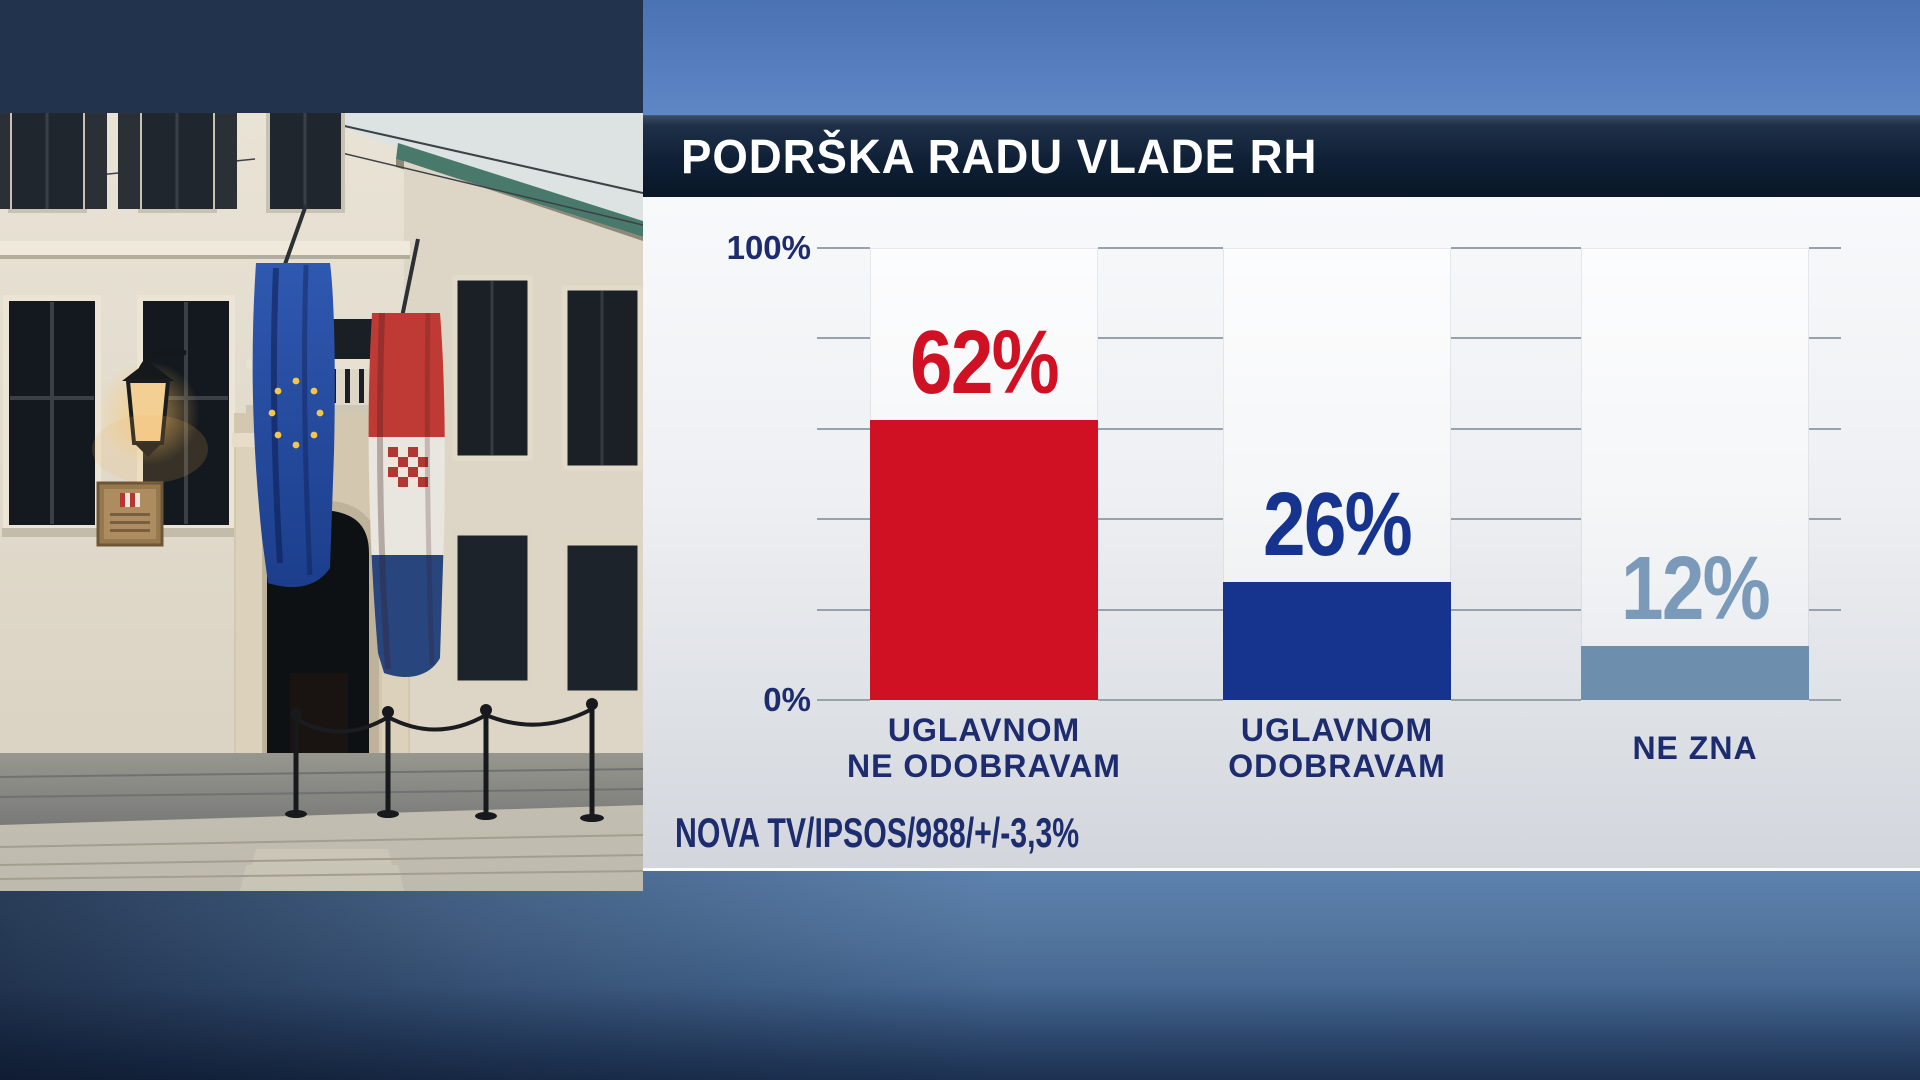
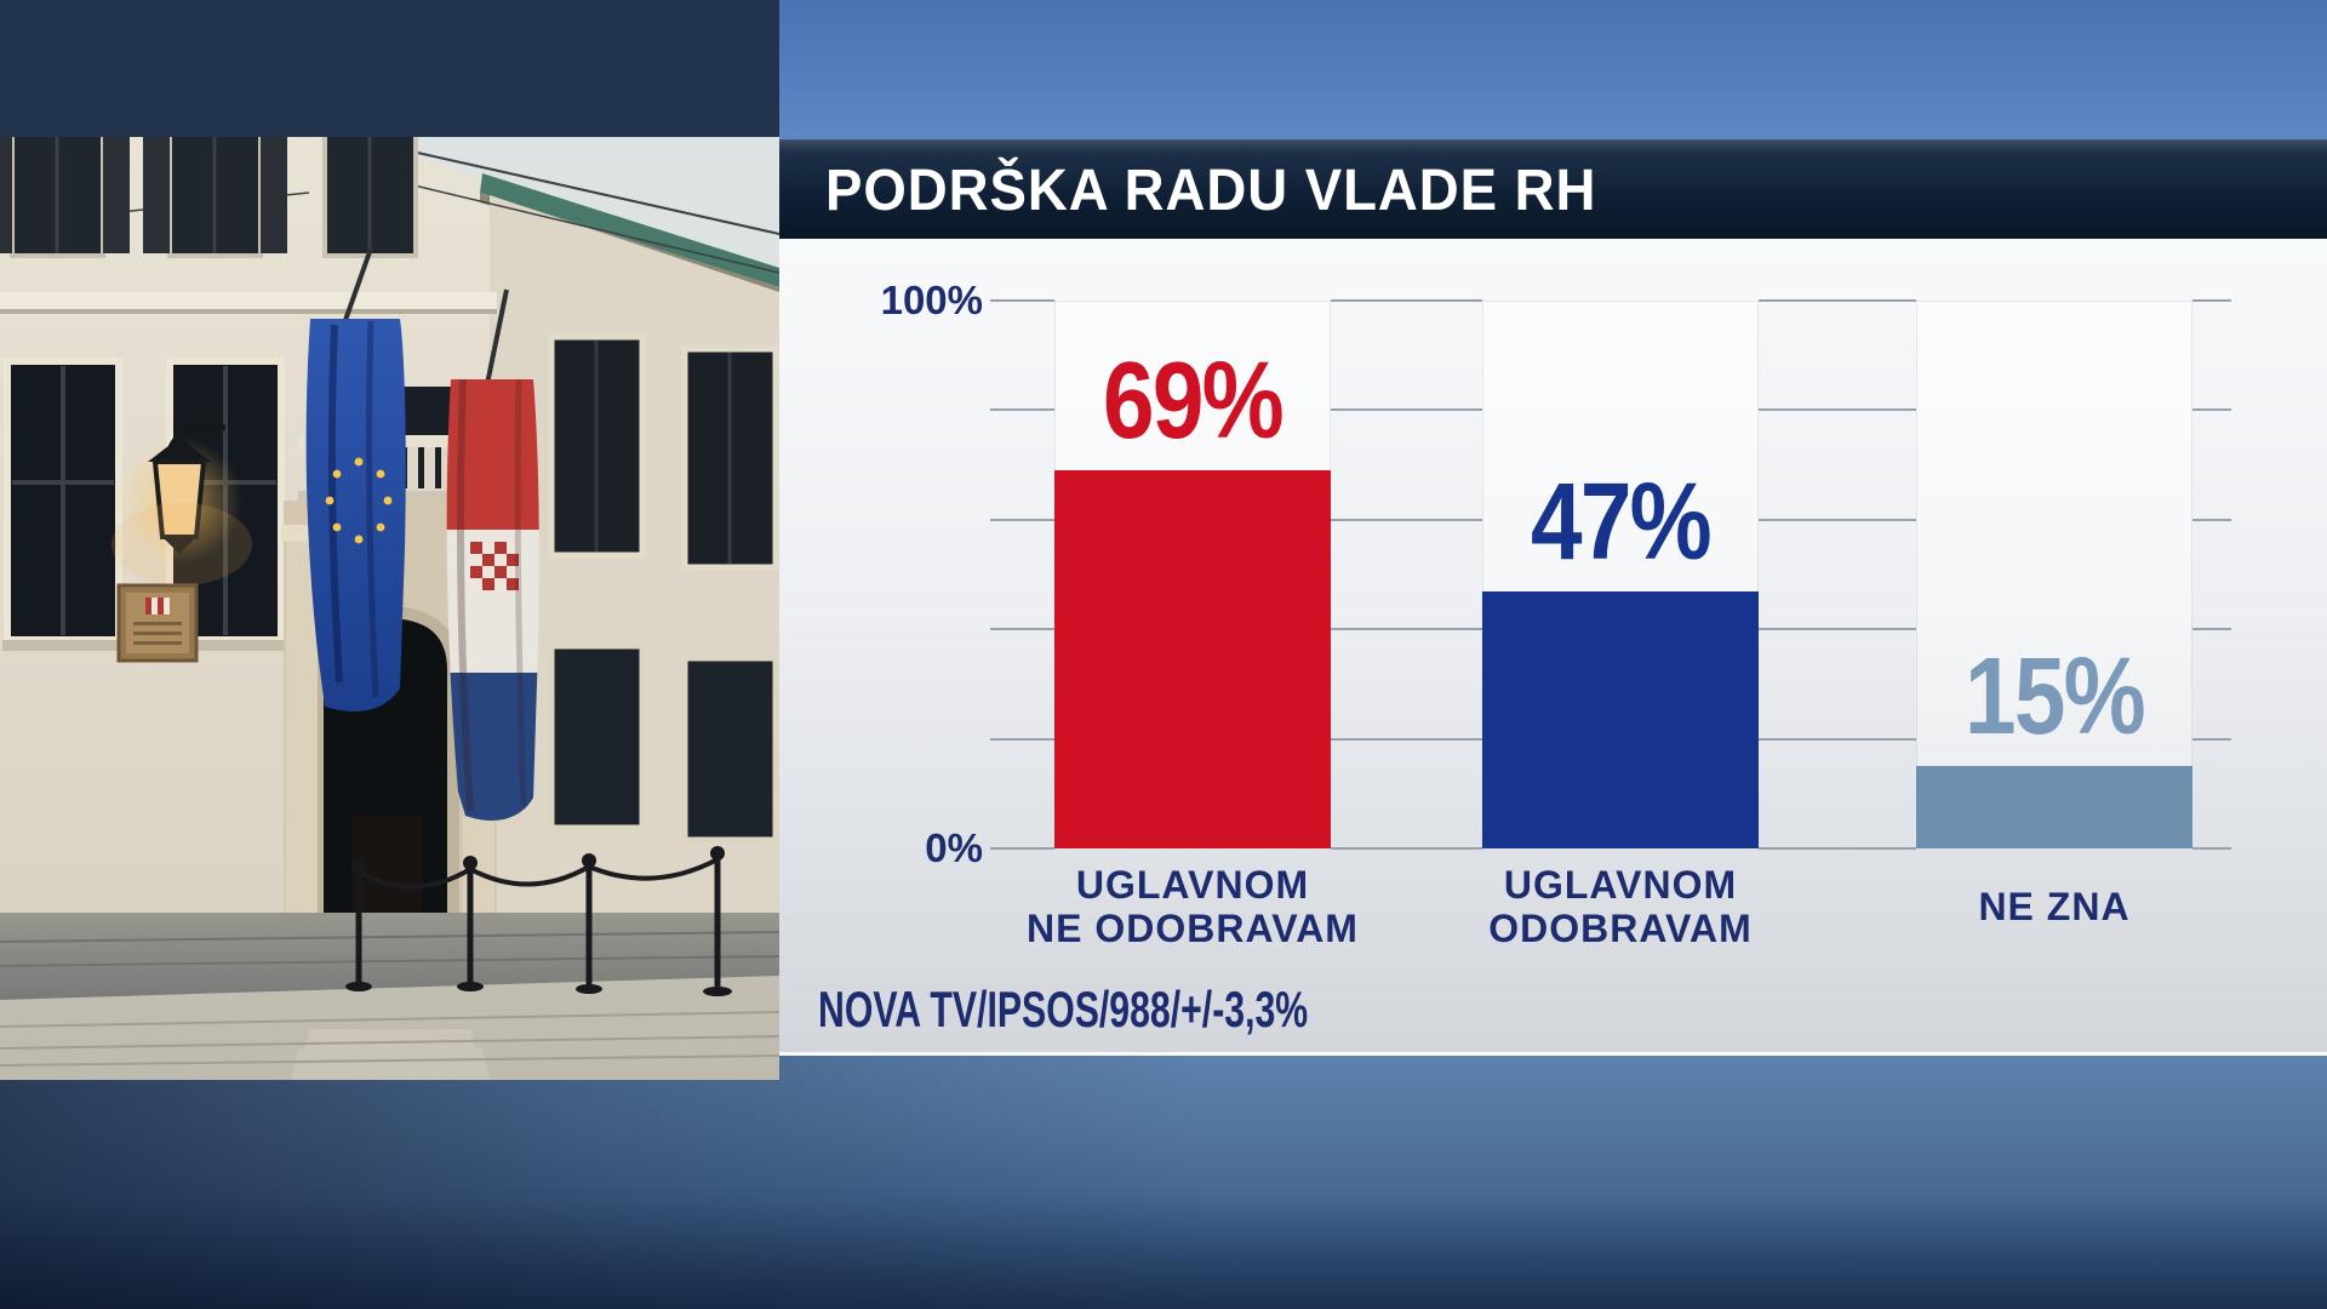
UGLAVNOM NE ODOBRAVAM: 62% -> 69%
UGLAVNOM ODOBRAVAM: 26% -> 47%
NE ZNA: 12% -> 15%
